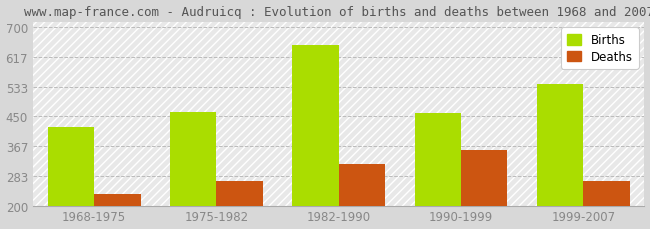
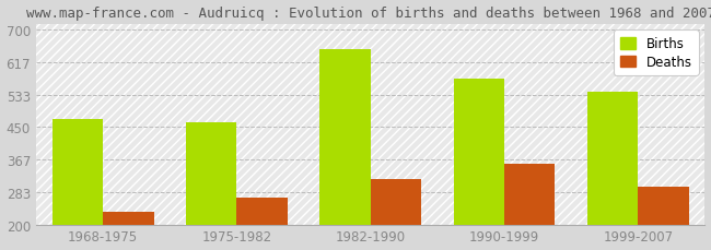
Births/1968-1975: 420 -> 470
Births/1990-1999: 460 -> 573
Deaths/1999-2007: 270 -> 298
